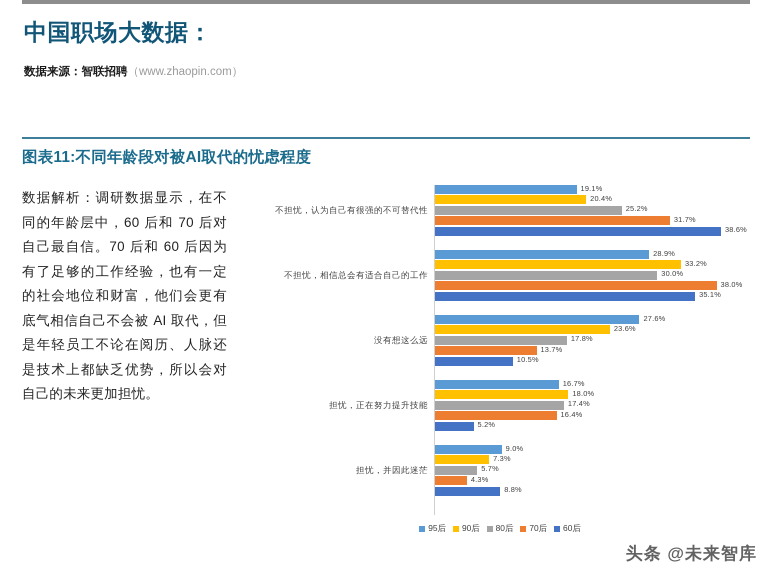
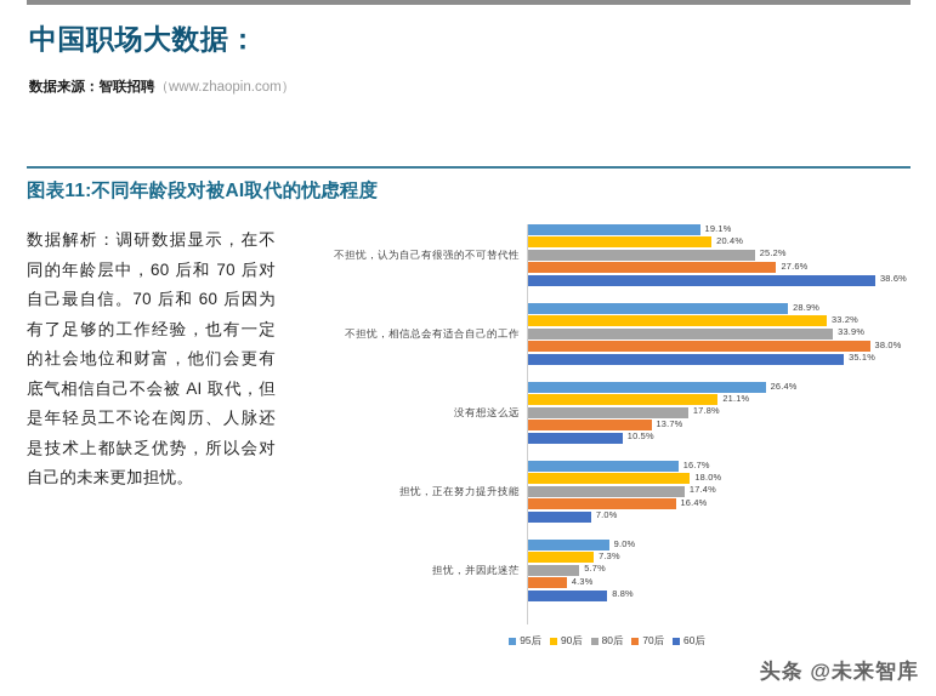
70后/不担忧，认为自己有很强的不可替代性: 31.7% -> 27.6%
80后/不担忧，相信总会有适合自己的工作: 30.0% -> 33.9%
95后/没有想这么远: 27.6% -> 26.4%
90后/没有想这么远: 23.6% -> 21.1%
60后/担忧，正在努力提升技能: 5.2% -> 7.0%
